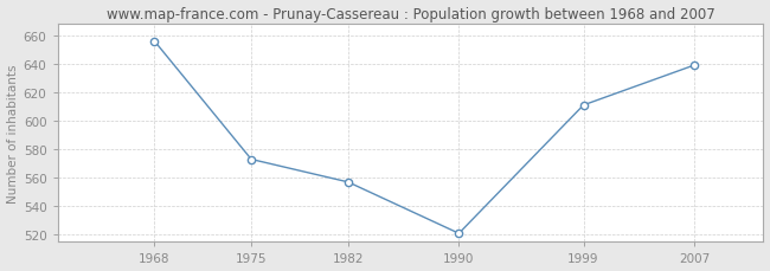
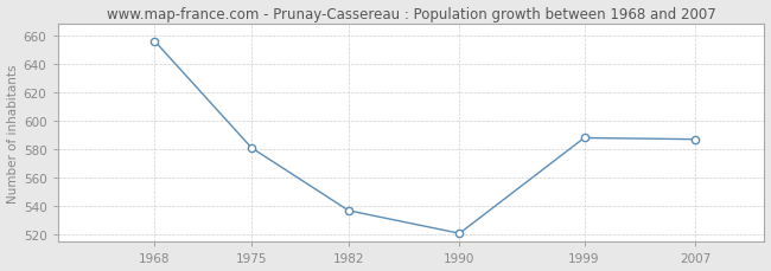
1975: 573 -> 581
1982: 557 -> 537
1999: 611 -> 588
2007: 639 -> 587
